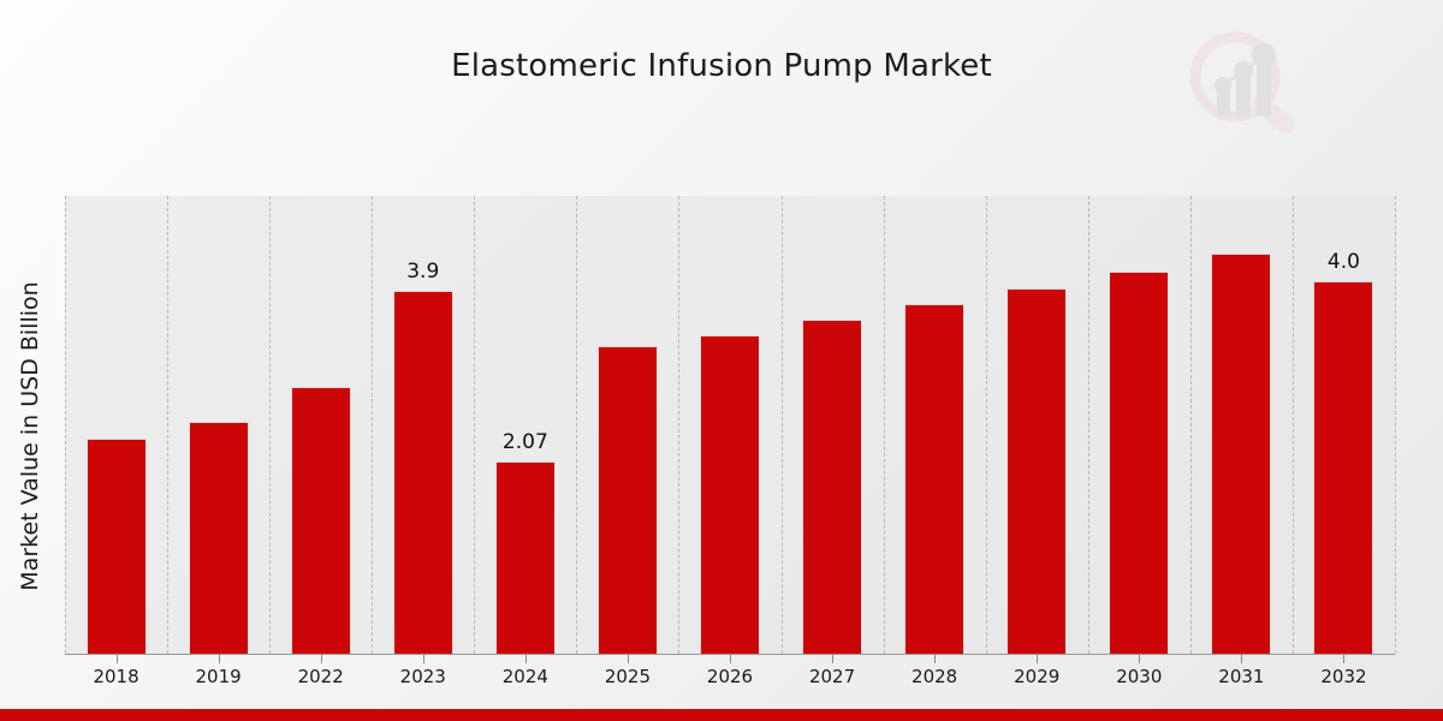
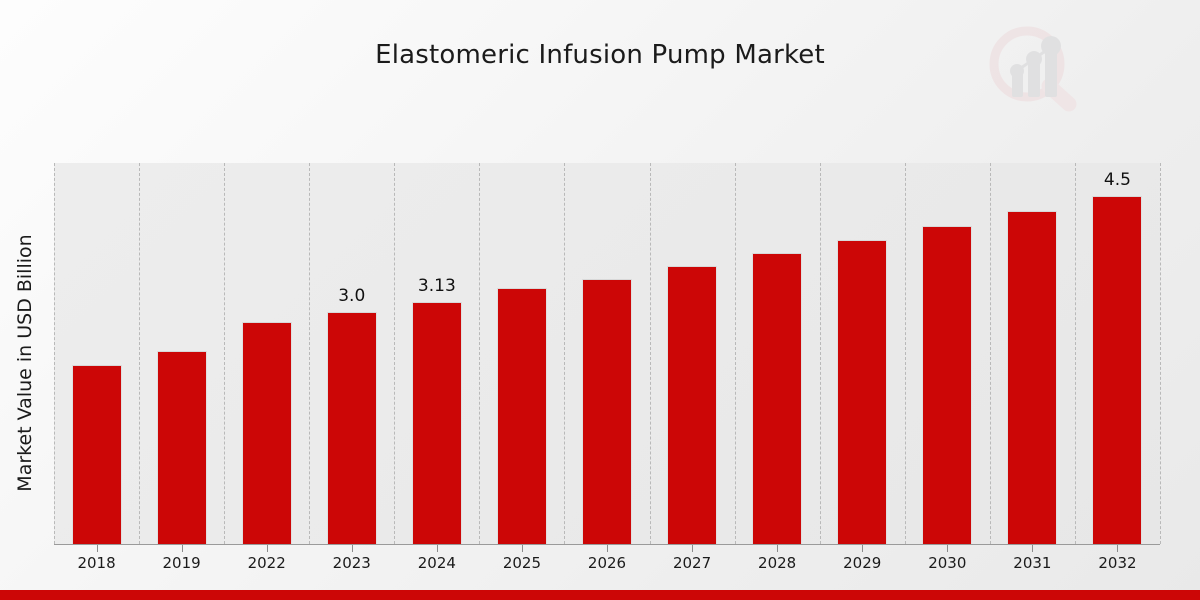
2023: 3.9 -> 3.0
2024: 2.07 -> 3.13
2032: 4.0 -> 4.5
